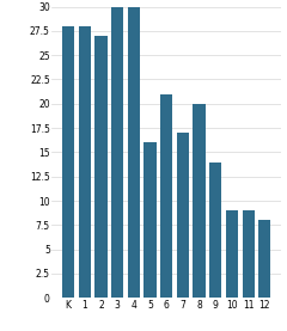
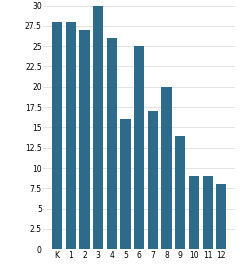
4: 30 -> 26
6: 21 -> 25
